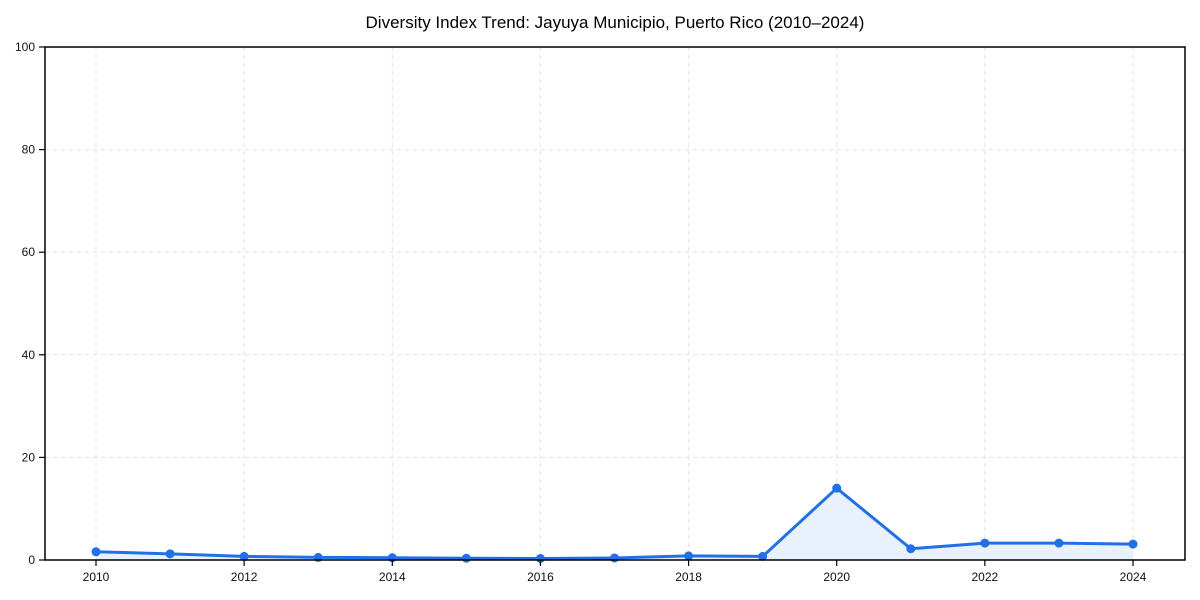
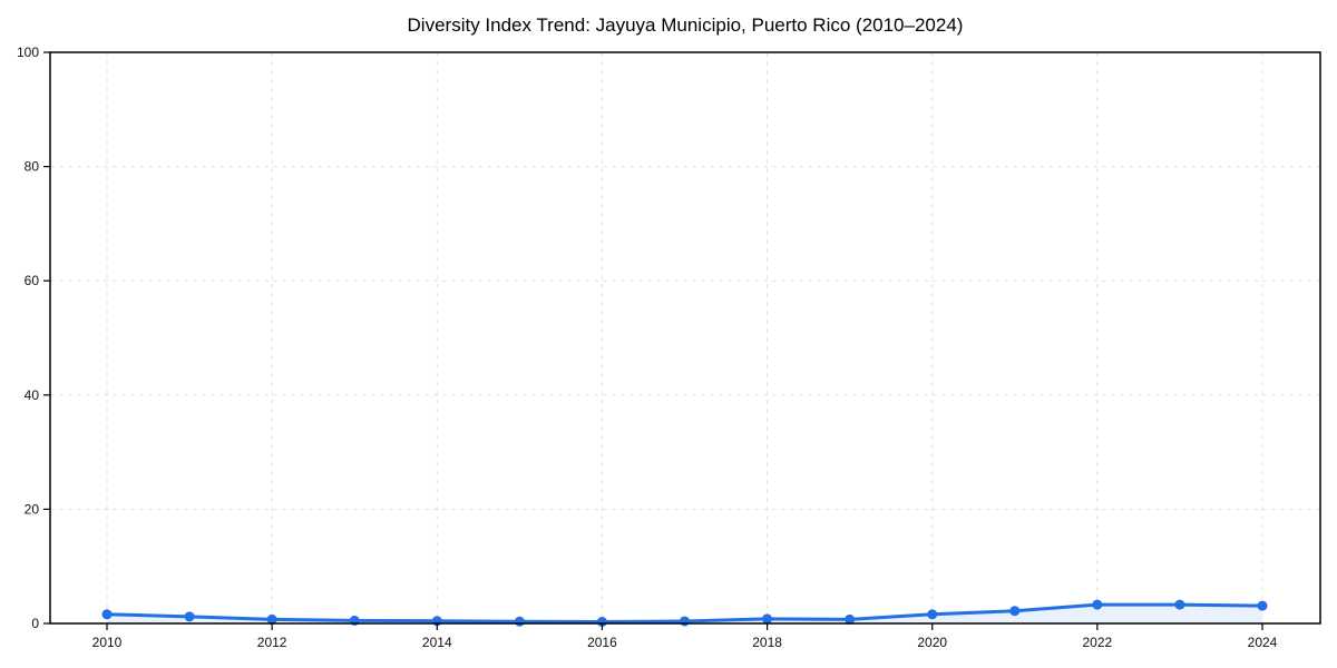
2020: 14 -> 2
